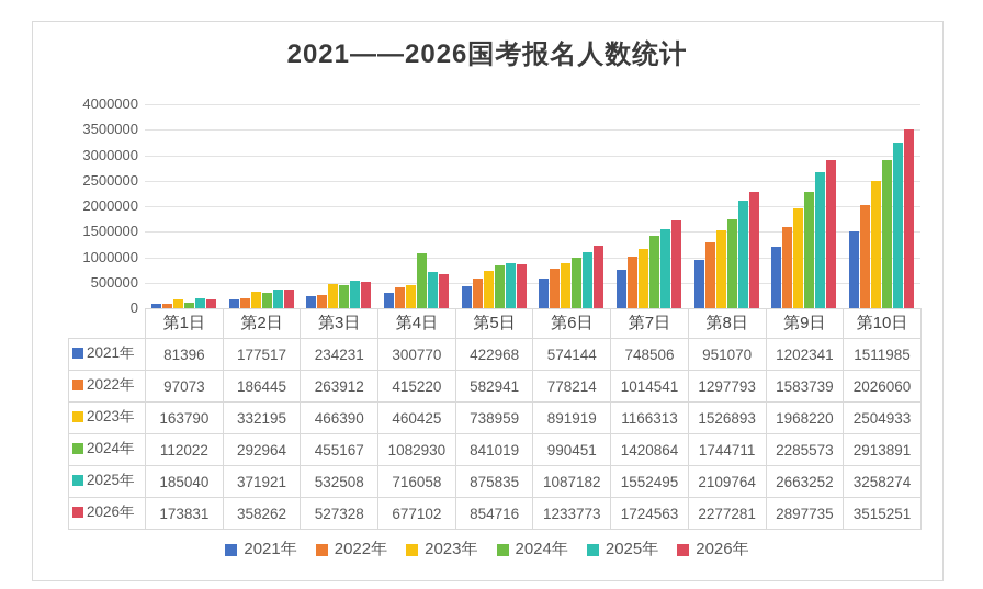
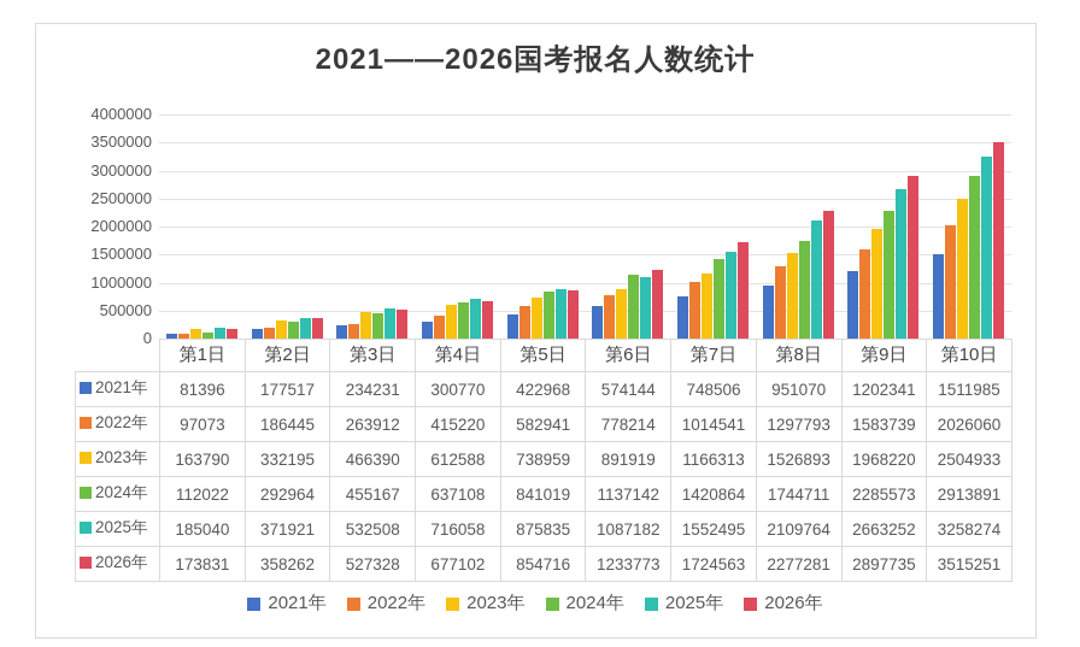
2023年/第4日: 460425 -> 612588
2024年/第4日: 1082930 -> 637108
2024年/第6日: 990451 -> 1137142
